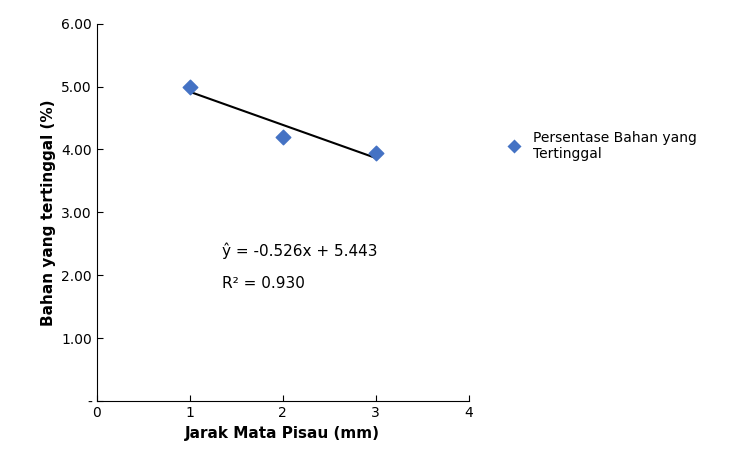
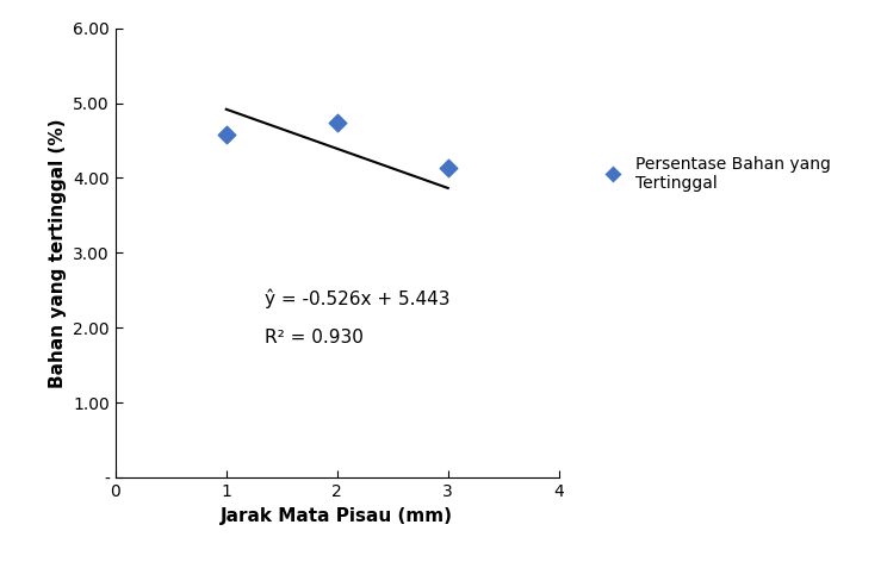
1: 4.99 -> 4.58
2: 4.20 -> 4.74
3: 3.94 -> 4.14
